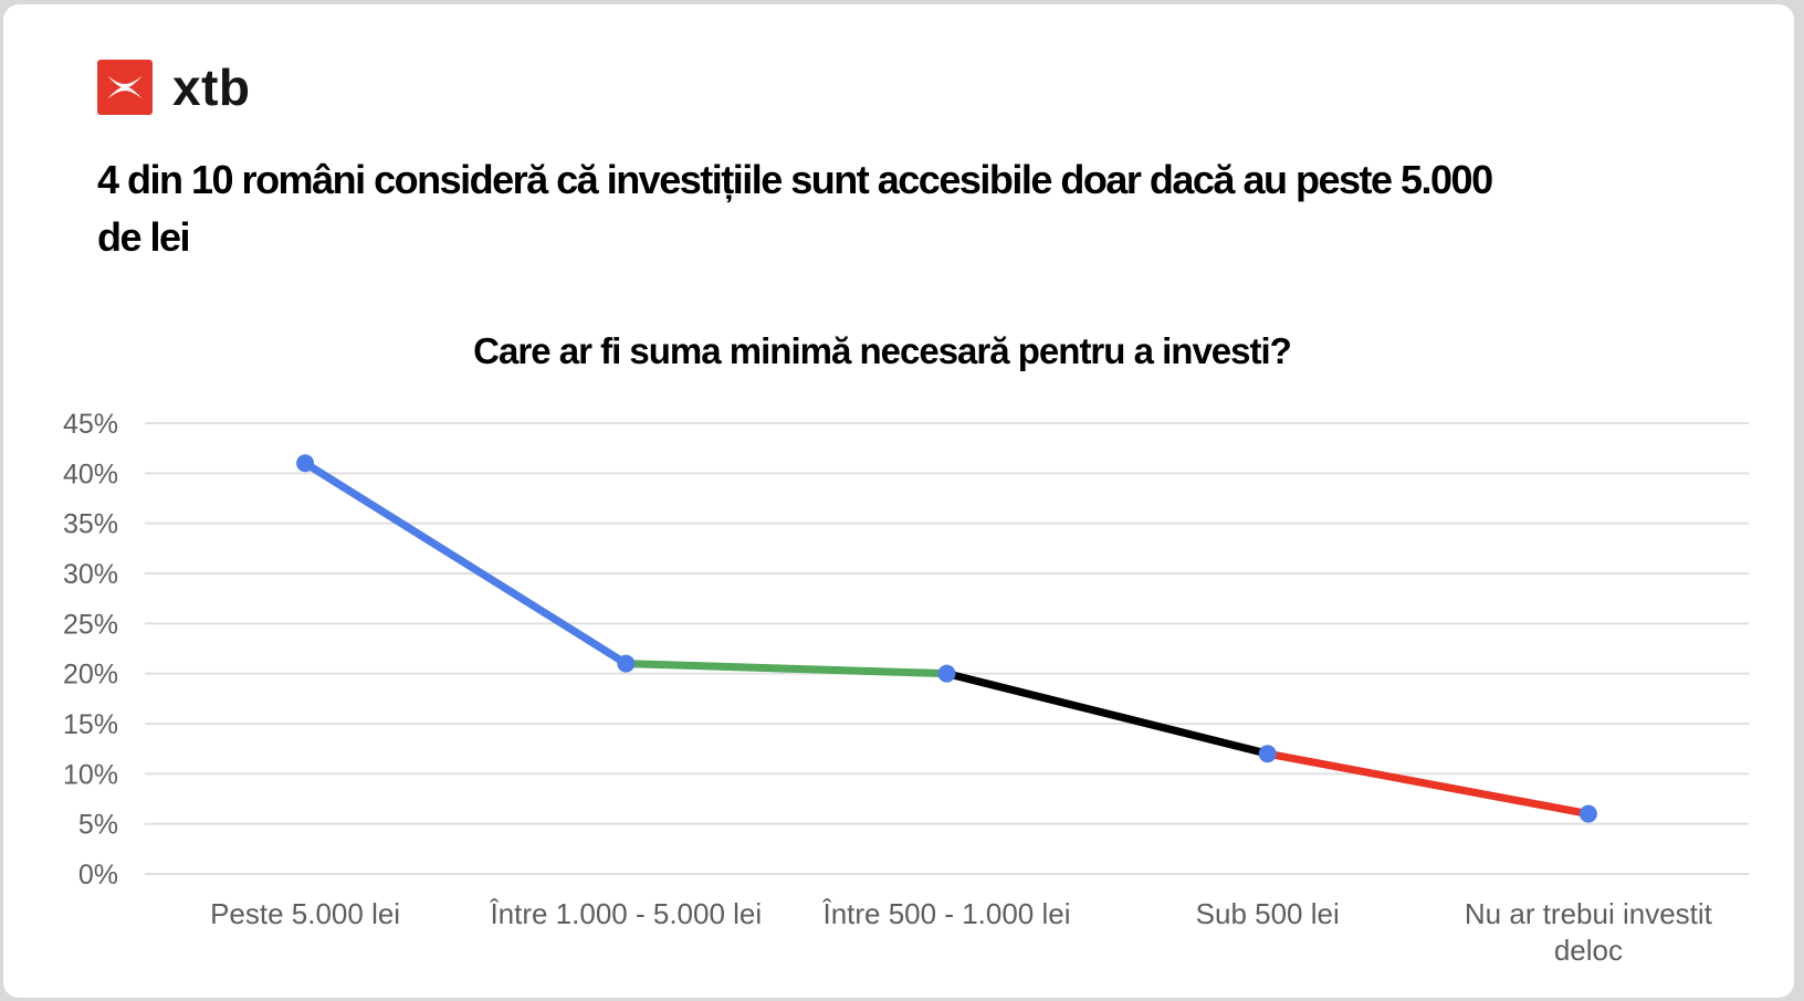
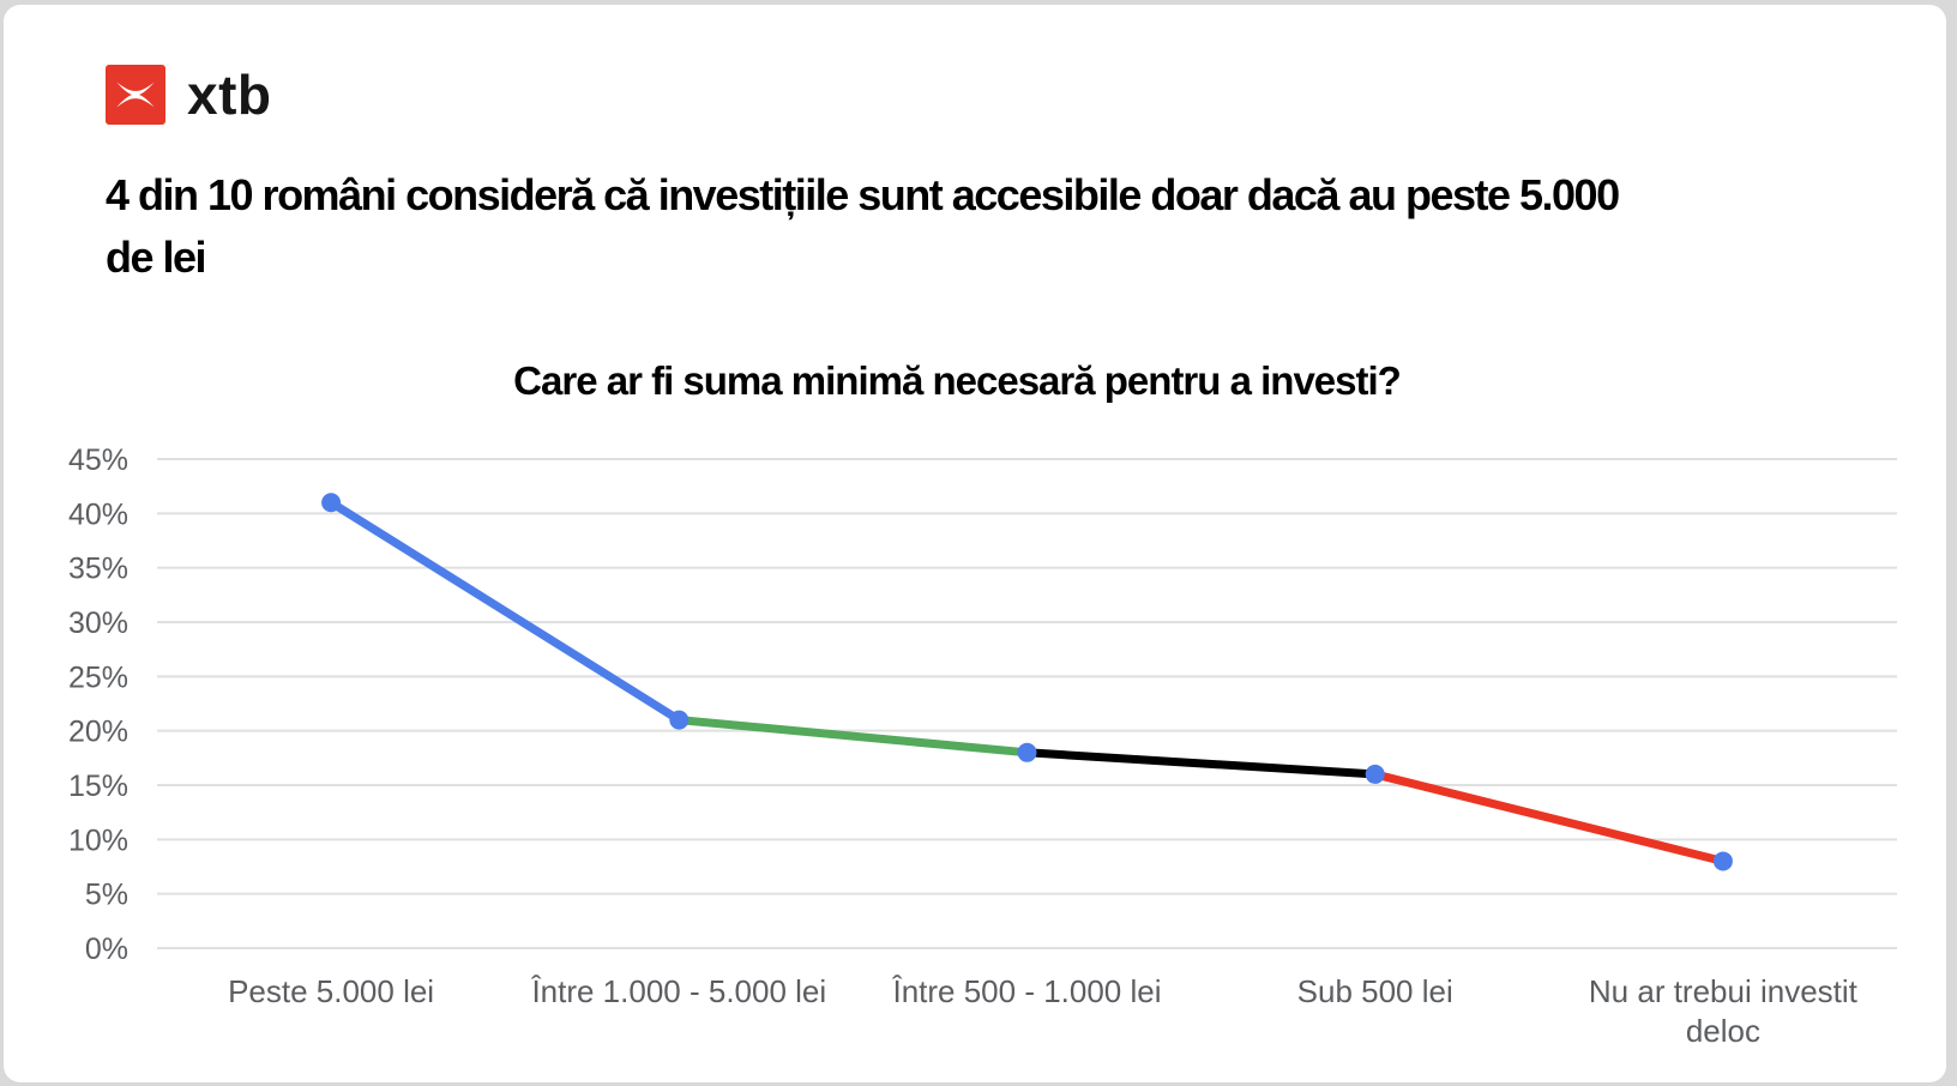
Între 500 - 1.000 lei: 20% -> 18%
Sub 500 lei: 12% -> 16%
Nu ar trebui investit deloc: 6% -> 8%
